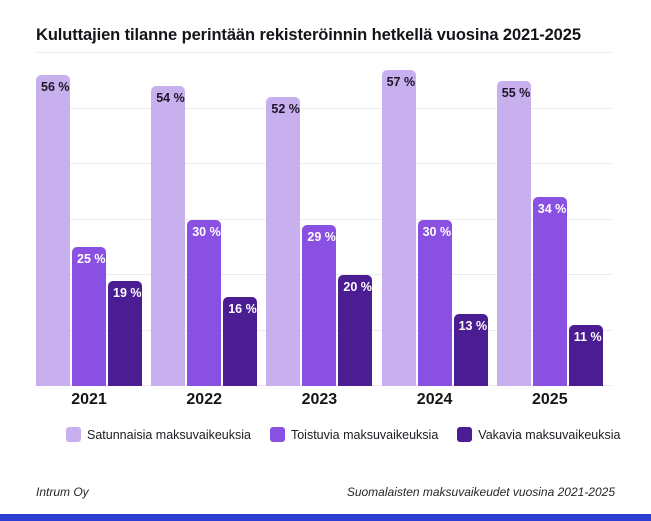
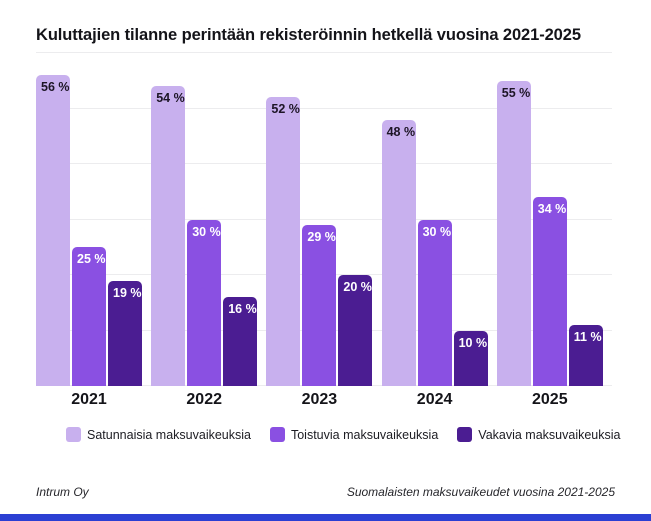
Satunnaisia maksuvaikeuksia/2024: 57 -> 48
Vakavia maksuvaikeuksia/2024: 13 -> 10
